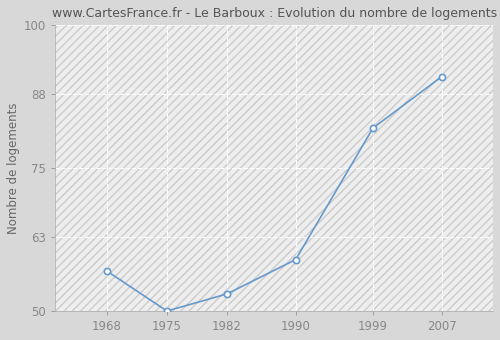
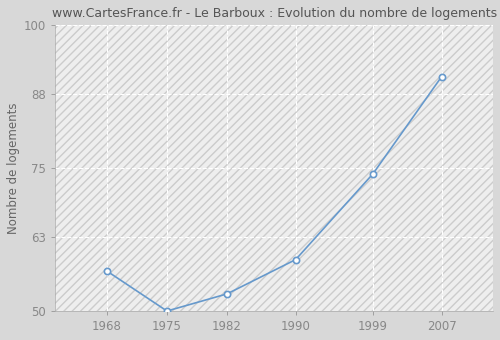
1999: 82 -> 74
